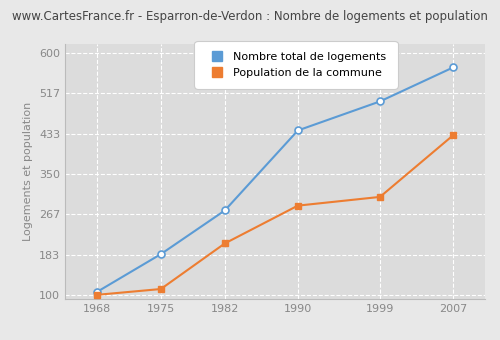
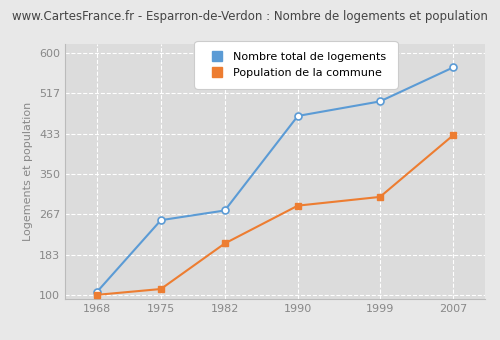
Nombre total de logements/1975: 185 -> 255
Nombre total de logements/1990: 440 -> 470
